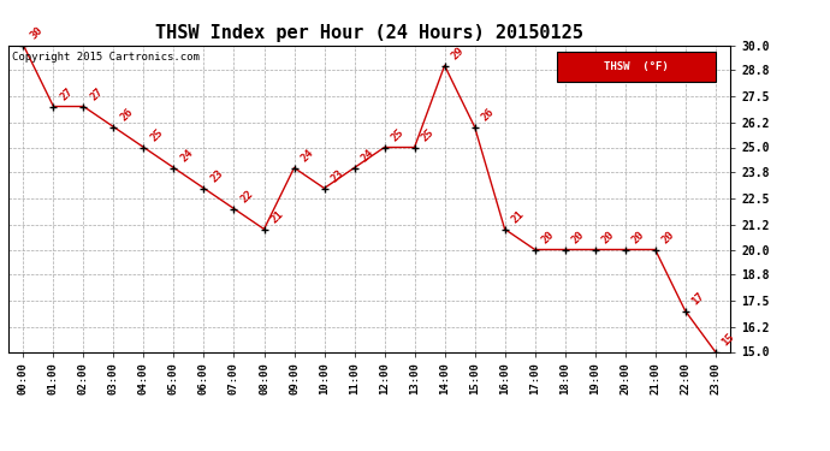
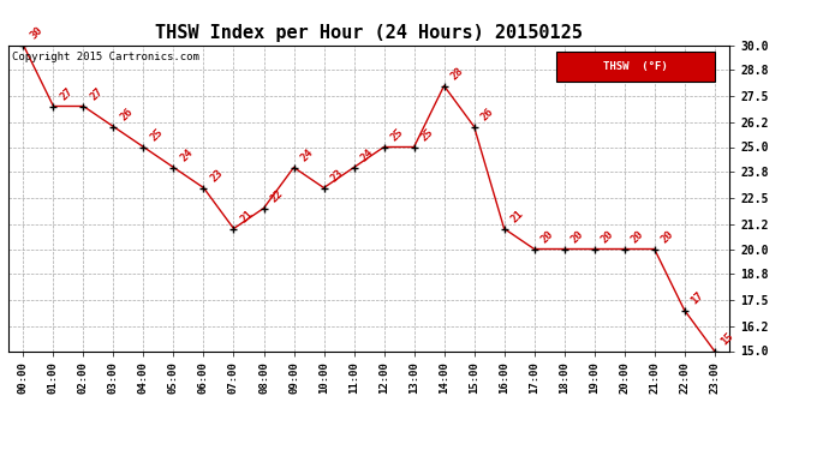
07:00: 22 -> 21
08:00: 21 -> 22
14:00: 29 -> 28
